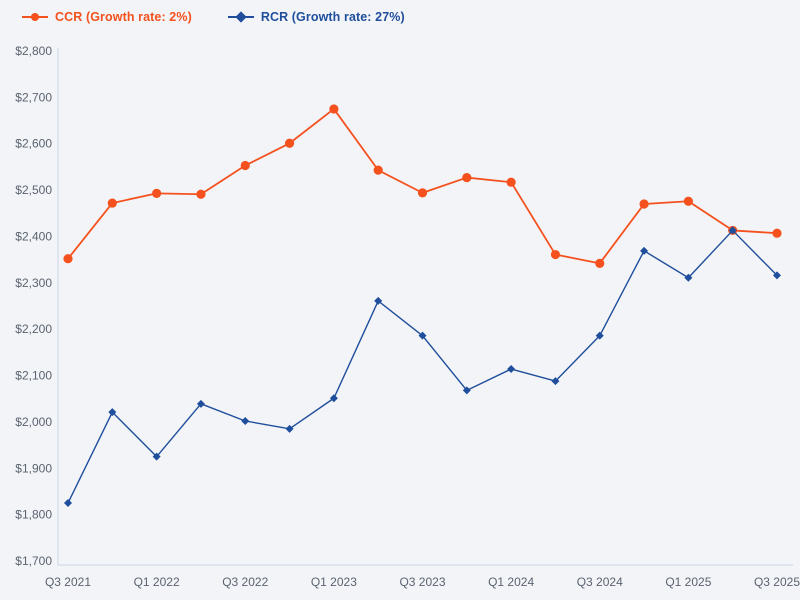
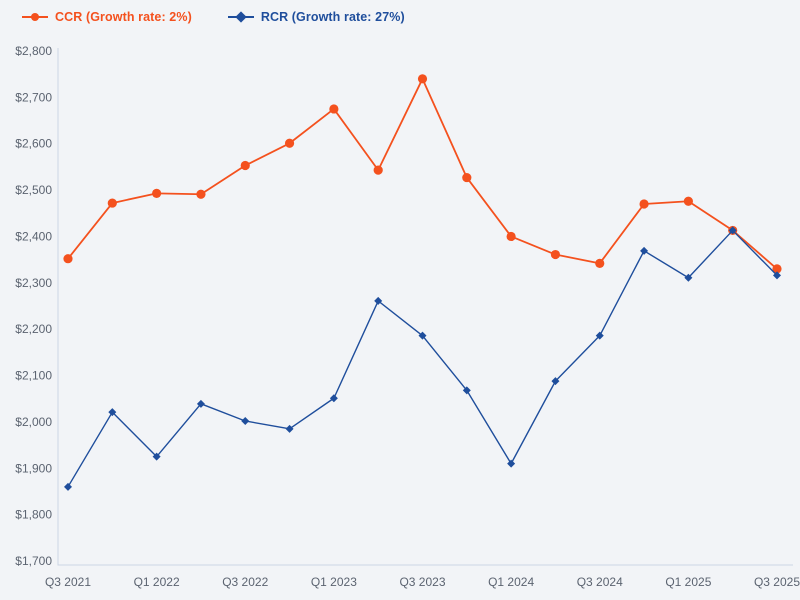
RCR (Growth rate: 27%)/Q3 2021: $1820 -> $1860
CCR (Growth rate: 2%)/Q3 2023: $2490 -> $2740
CCR (Growth rate: 2%)/Q1 2024: $2520 -> $2400
RCR (Growth rate: 27%)/Q1 2024: $2110 -> $1910
CCR (Growth rate: 2%)/Q3 2025: $2410 -> $2330
